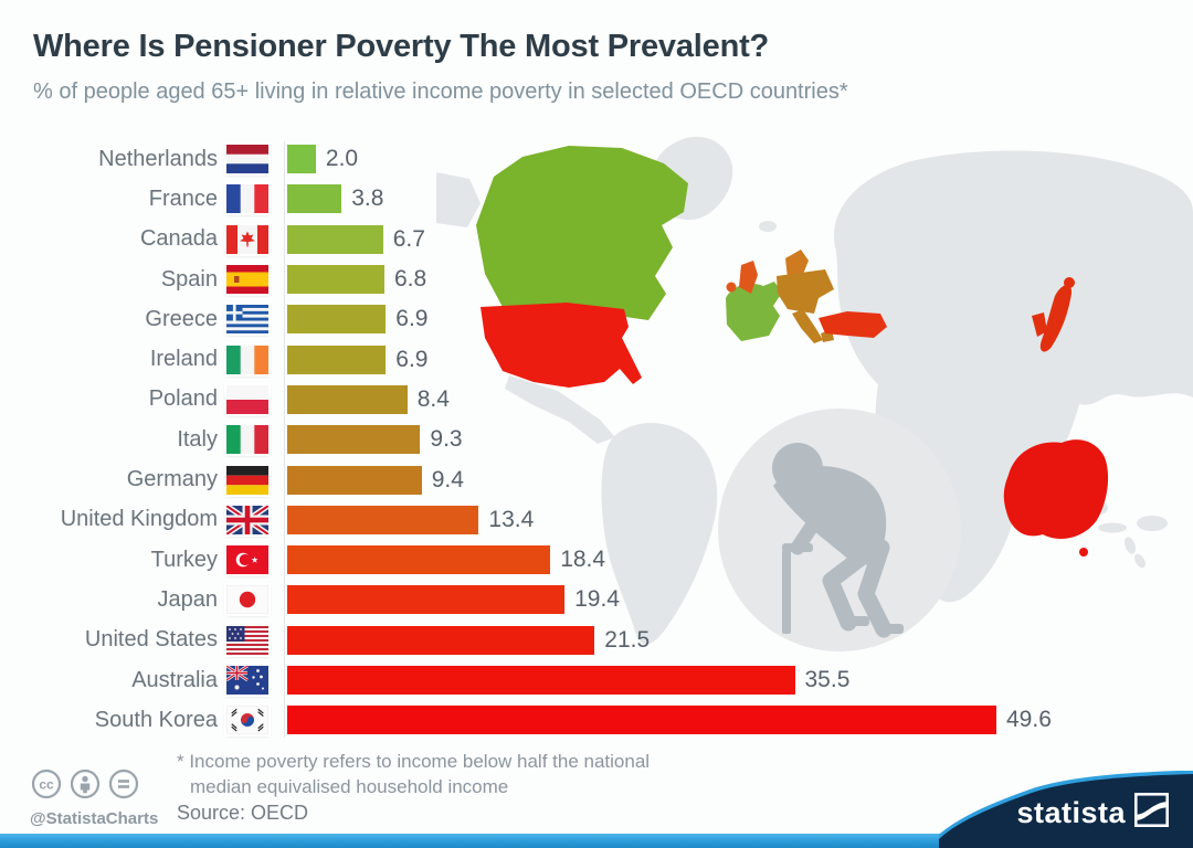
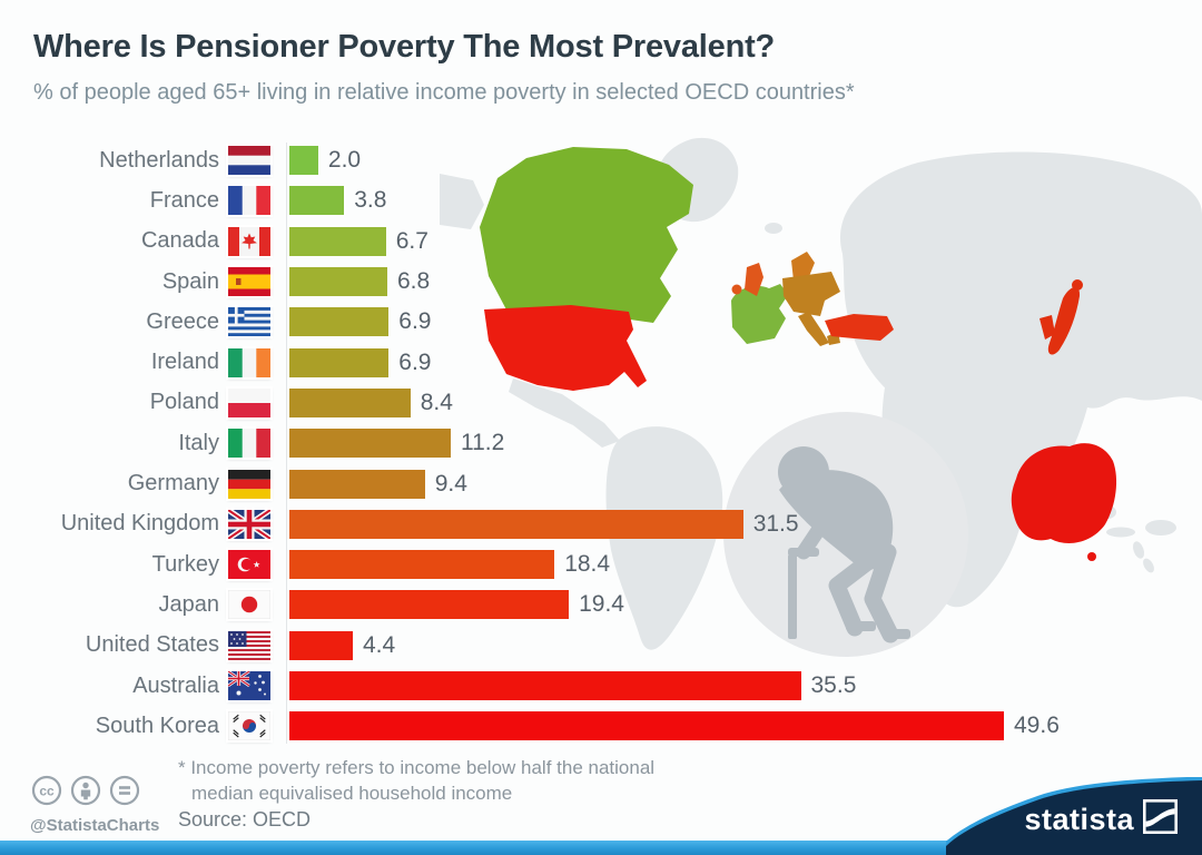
Italy: 9.3 -> 11.2
United Kingdom: 13.4 -> 31.5
United States: 21.5 -> 4.4
